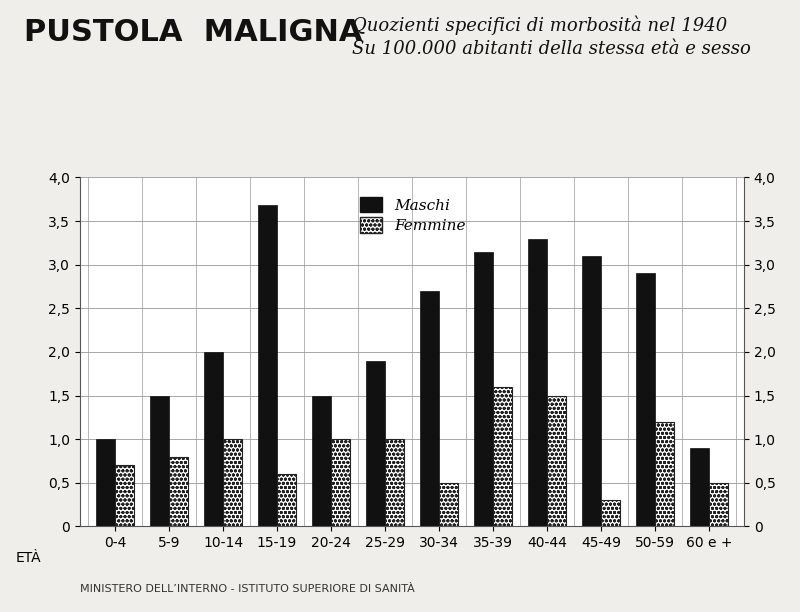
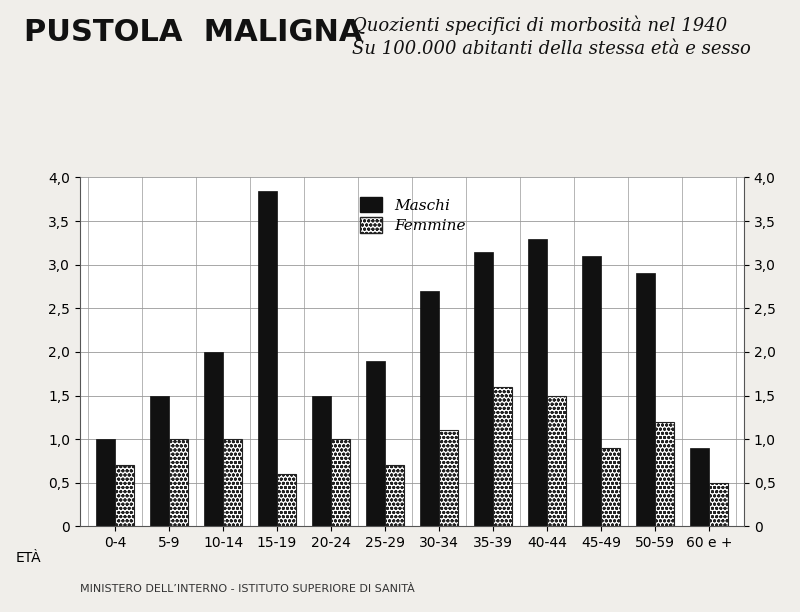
Femmine/5-9: 0,8 -> 1,0
Maschi/15-19: 3,68 -> 3,85
Femmine/25-29: 1,0 -> 0,7
Femmine/30-34: 0,5 -> 1,1
Femmine/45-49: 0,3 -> 0,9
